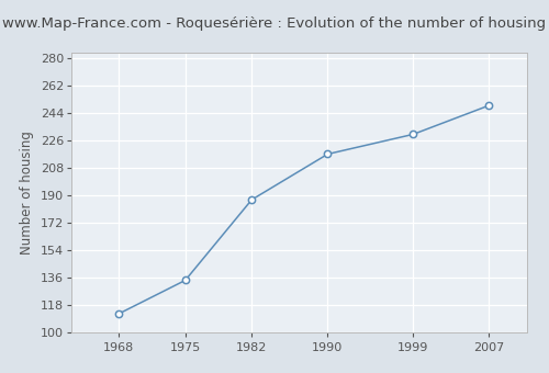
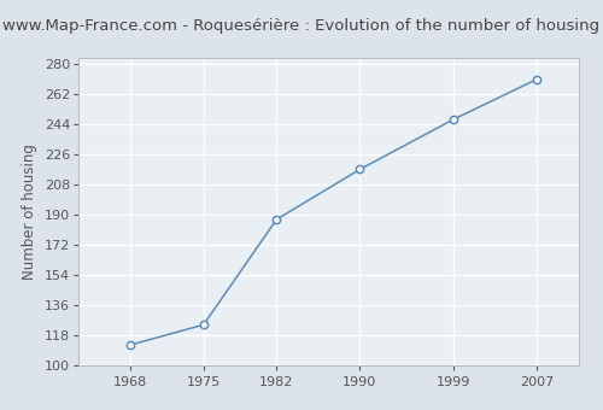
1975: 134 -> 124
1999: 230 -> 247
2007: 249 -> 271
